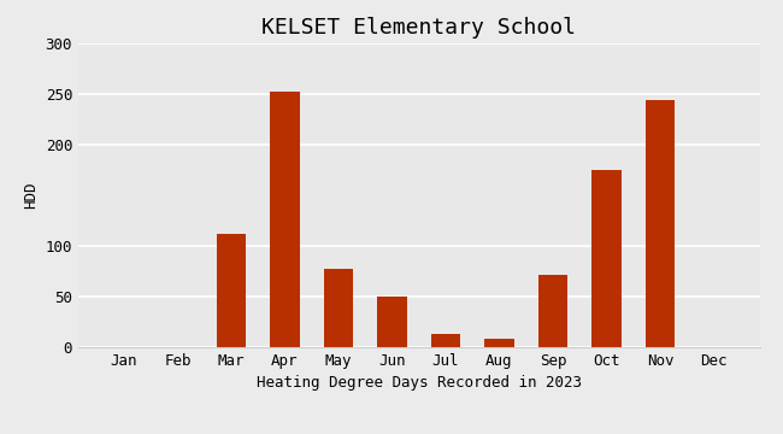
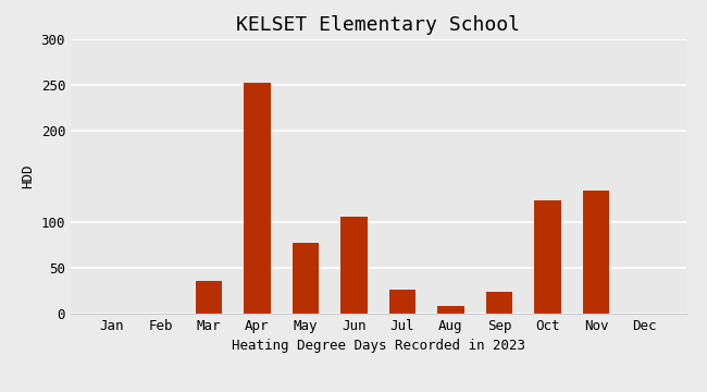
Mar: 112 -> 36
Jun: 50 -> 106
Jul: 13 -> 26
Sep: 71 -> 24
Oct: 175 -> 124
Nov: 244 -> 134
